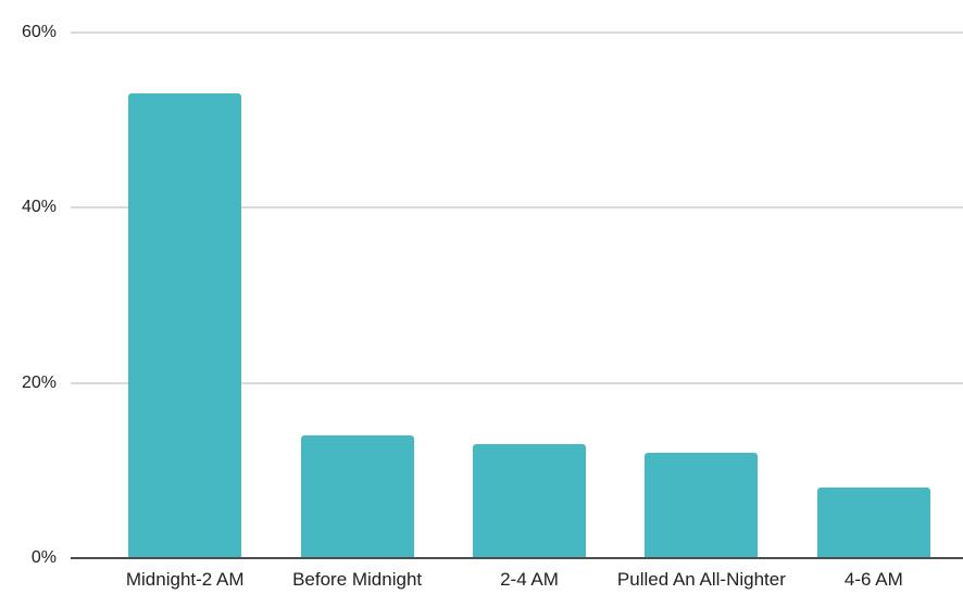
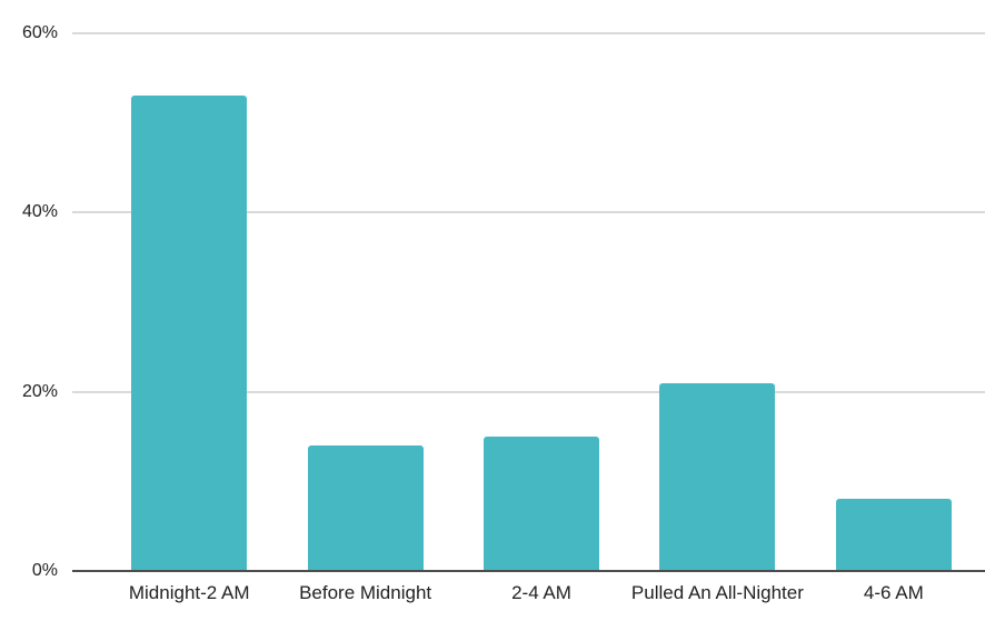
2-4 AM: 13% -> 15%
Pulled An All-Nighter: 12% -> 21%
